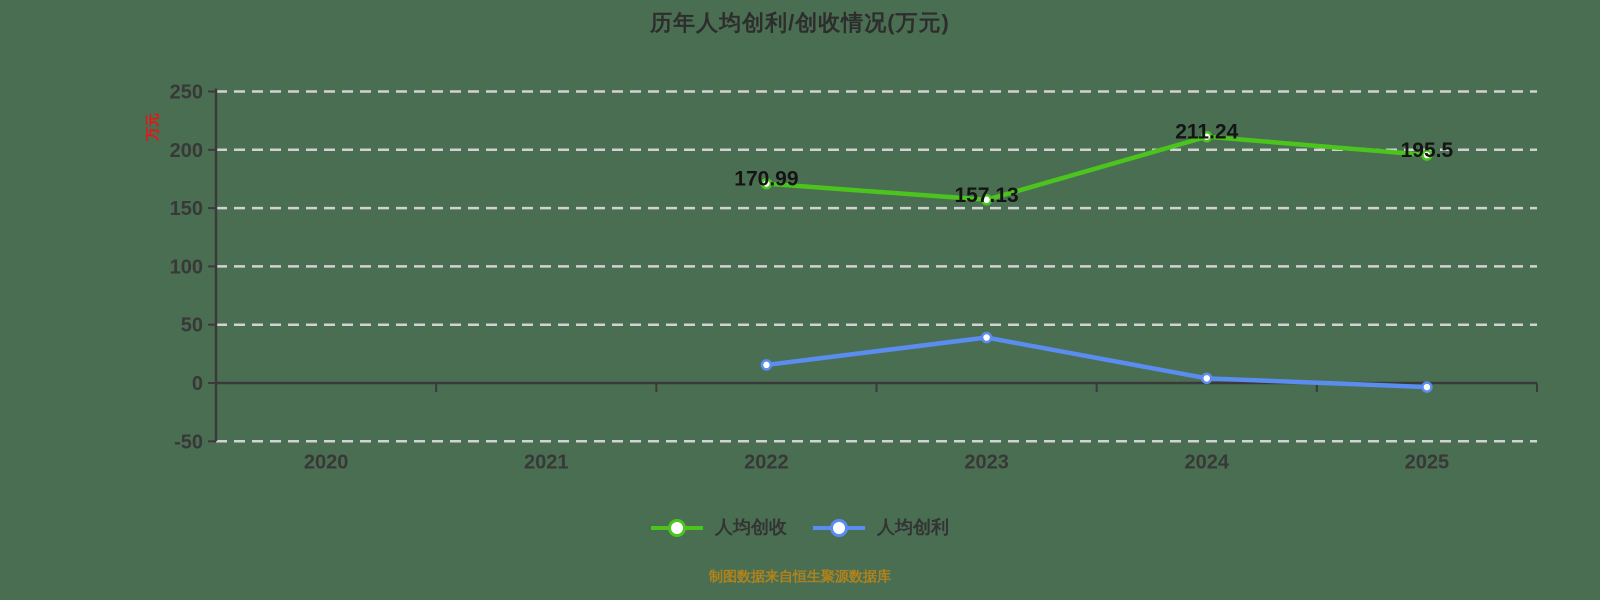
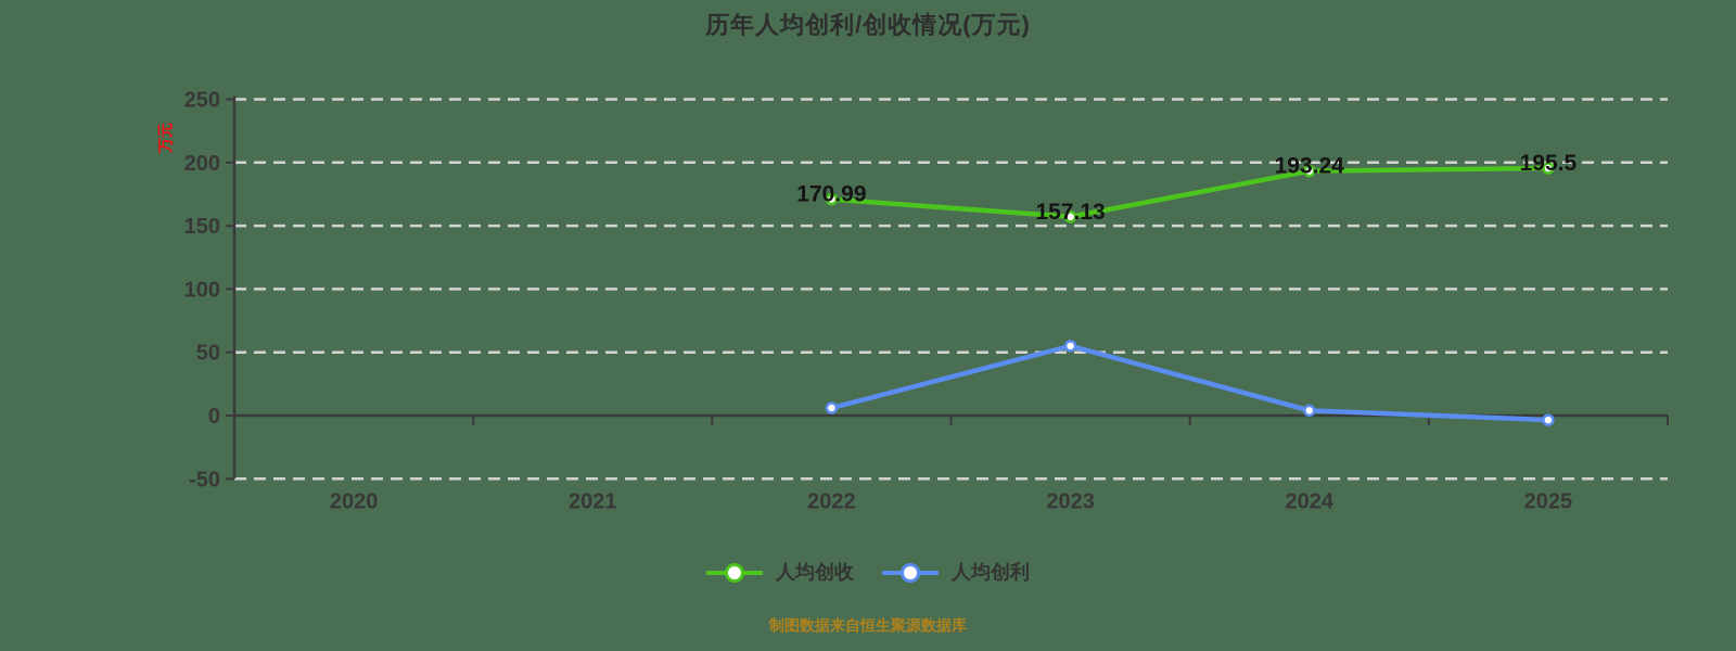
人均创利/2022: 16 -> 6
人均创利/2023: 39 -> 55
人均创收/2024: 211.24 -> 193.24
